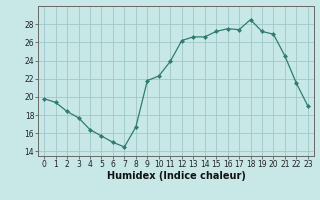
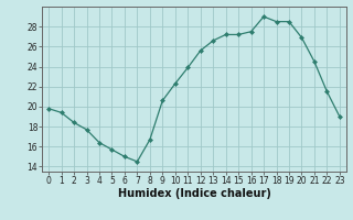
9: 21.8 -> 20.6
12: 26.2 -> 25.6
14: 26.6 -> 27.2
17: 27.4 -> 29.0
19: 27.2 -> 28.5
